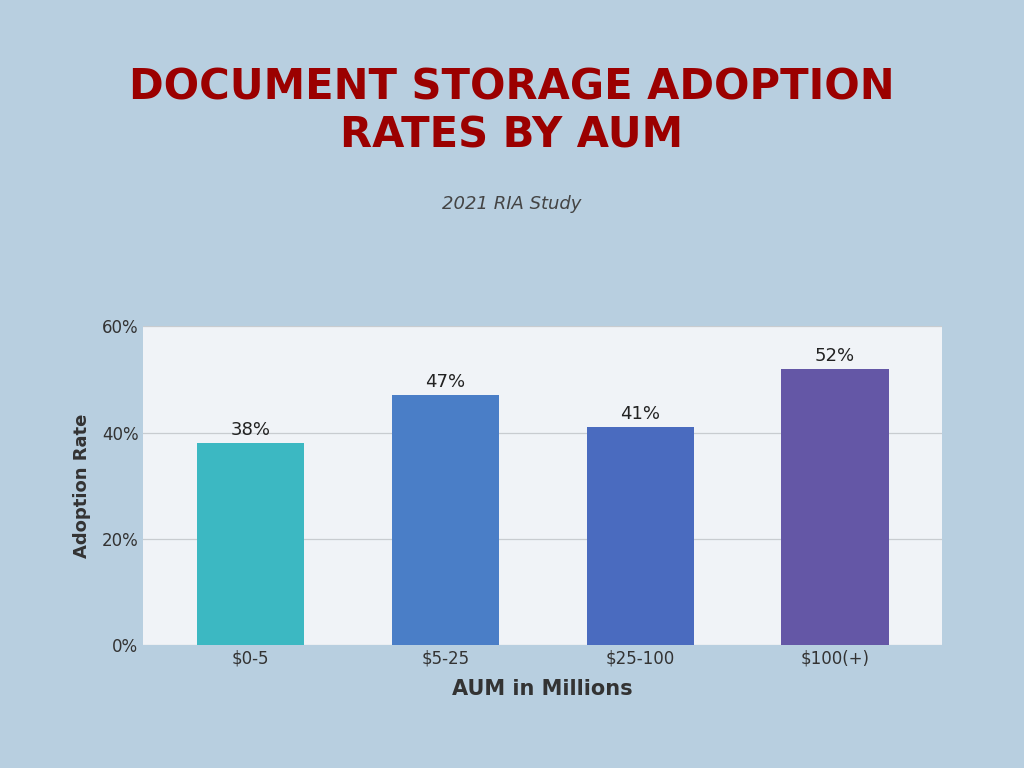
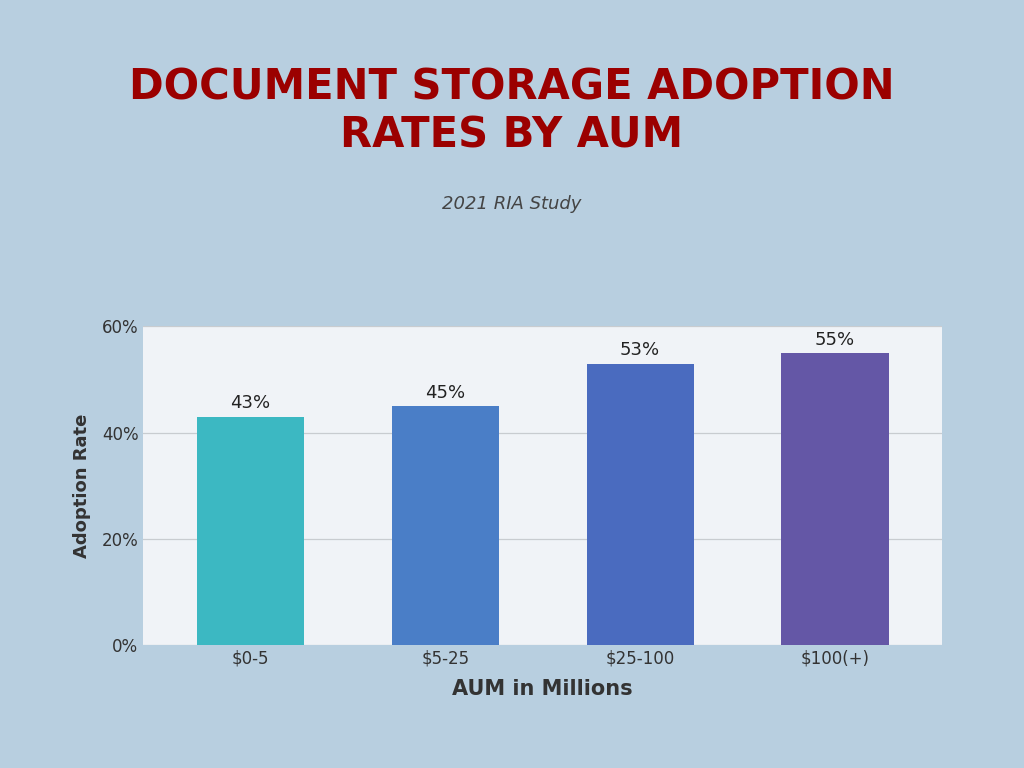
$0-5: 38% -> 43%
$5-25: 47% -> 45%
$25-100: 41% -> 53%
$100(+): 52% -> 55%
